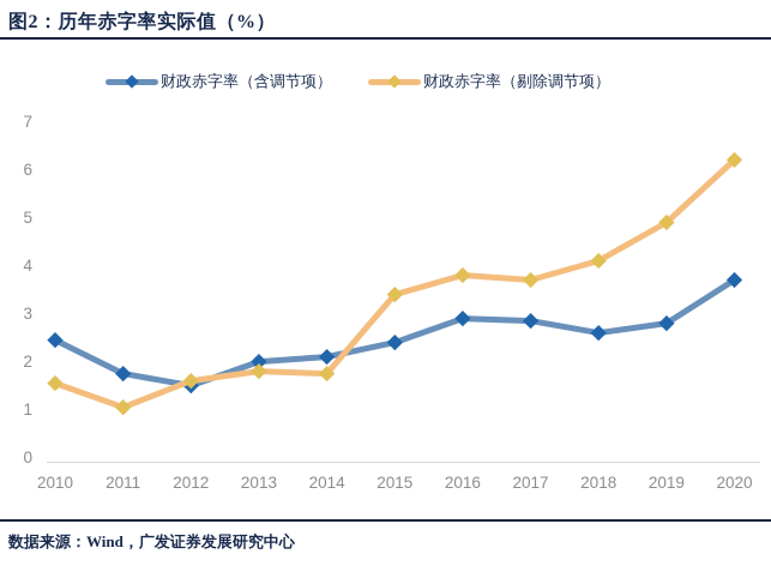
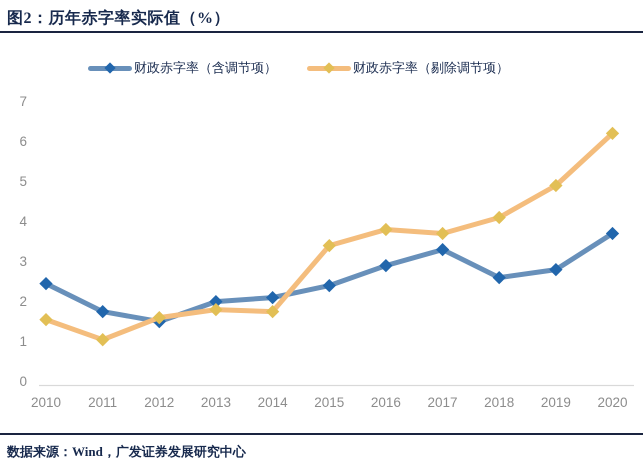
财政赤字率（含调节项）/2017: 2.9 -> 3.3
